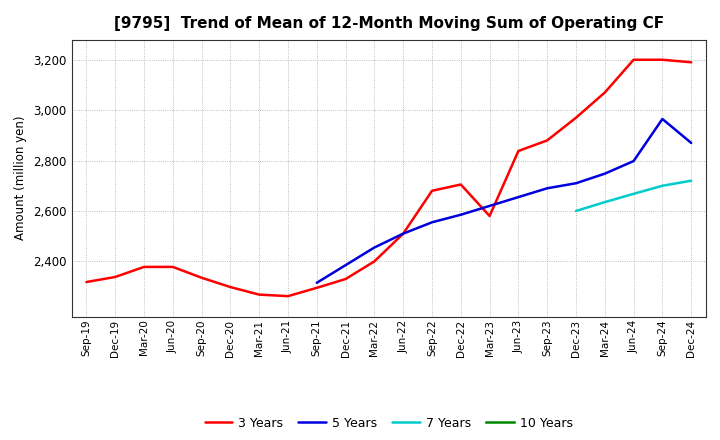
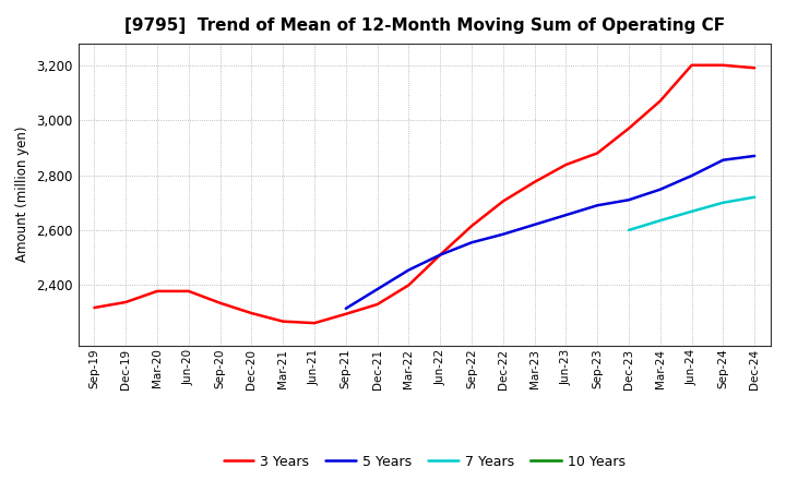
3 Years/Sep-22: 2,680 -> 2,615
3 Years/Mar-23: 2,580 -> 2,775
5 Years/Sep-24: 2,965 -> 2,855
